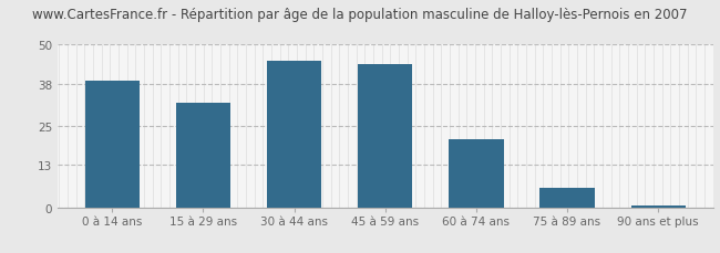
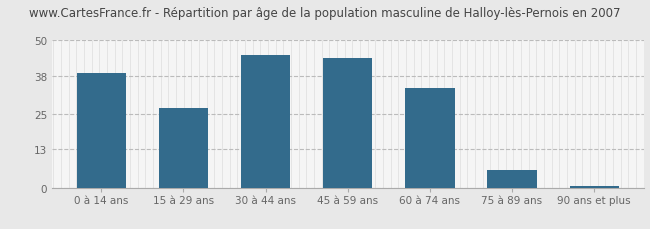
15 à 29 ans: 32.0 -> 27.0
60 à 74 ans: 21.0 -> 34.0
